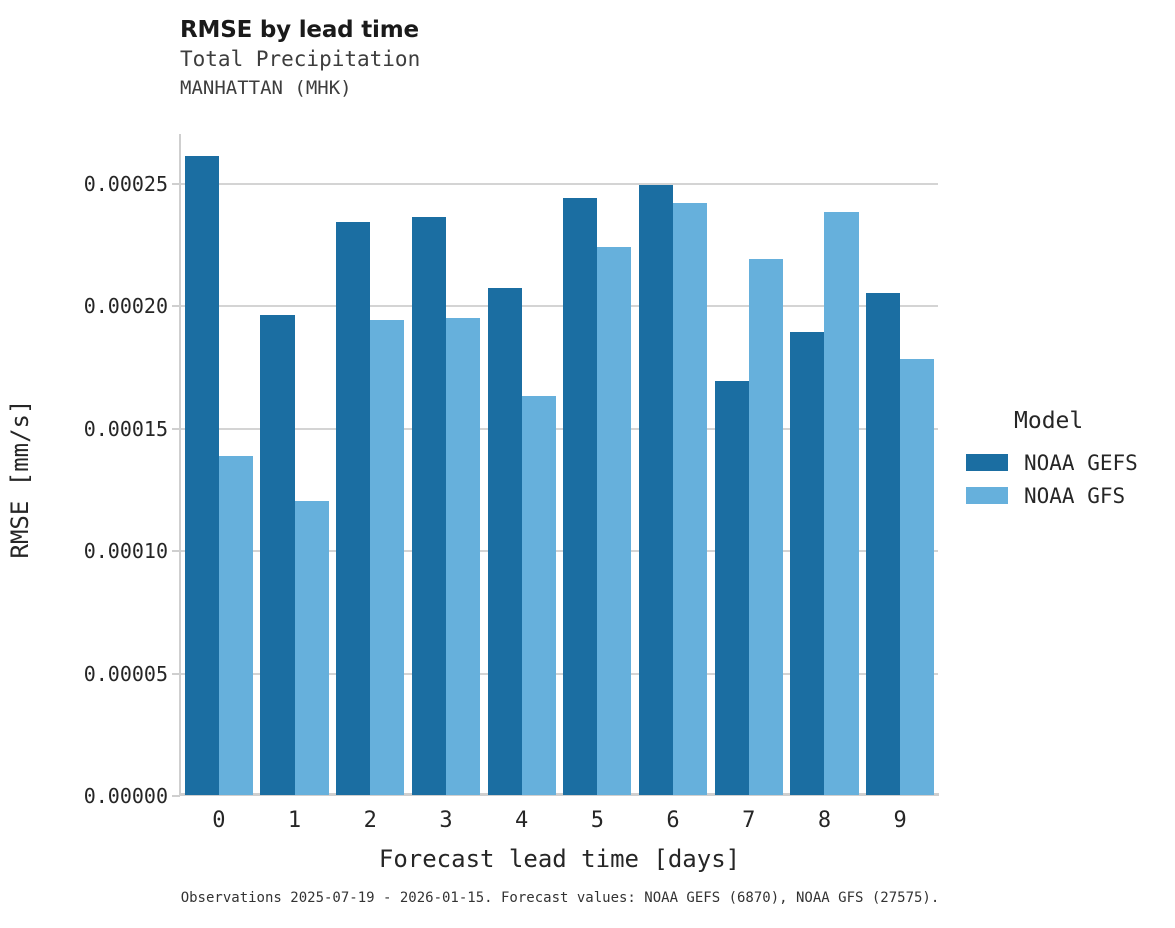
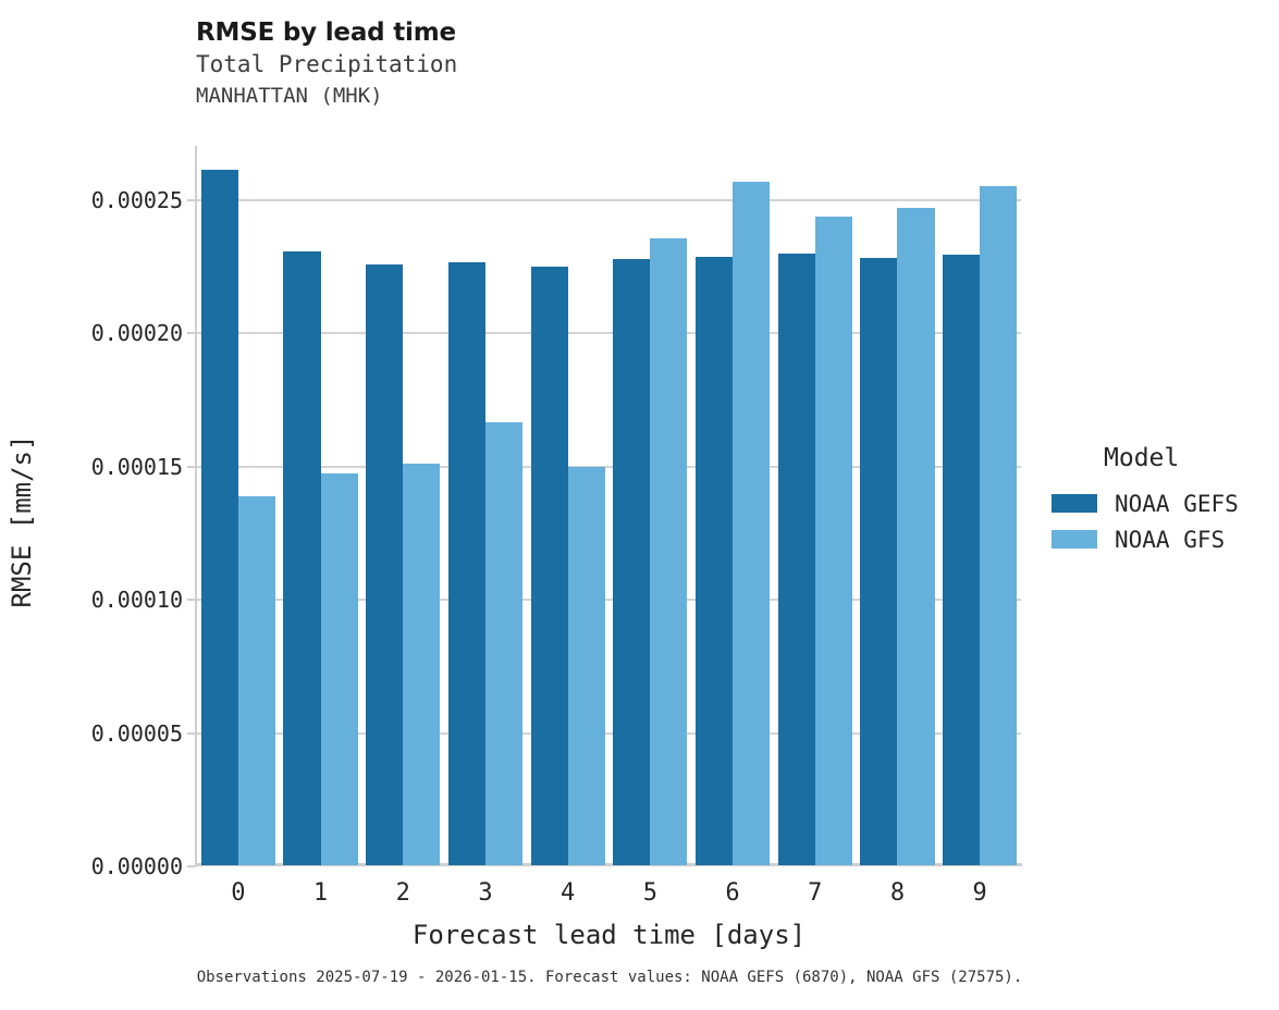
NOAA GEFS/1: 0.000196 -> 0.000230
NOAA GFS/1: 0.000120 -> 0.000147
NOAA GEFS/2: 0.000234 -> 0.000225
NOAA GFS/2: 0.000194 -> 0.000151
NOAA GEFS/3: 0.000236 -> 0.000227
NOAA GFS/3: 0.000195 -> 0.000166
NOAA GEFS/4: 0.000207 -> 0.000225
NOAA GFS/4: 0.000163 -> 0.000150
NOAA GEFS/5: 0.000244 -> 0.000228
NOAA GFS/5: 0.000224 -> 0.000235
NOAA GEFS/6: 0.000249 -> 0.000228
NOAA GFS/6: 0.000242 -> 0.000257
NOAA GEFS/7: 0.000169 -> 0.000230
NOAA GFS/7: 0.000219 -> 0.000244
NOAA GEFS/8: 0.000189 -> 0.000228
NOAA GFS/8: 0.000238 -> 0.000247
NOAA GEFS/9: 0.000205 -> 0.000229
NOAA GFS/9: 0.000178 -> 0.000255
